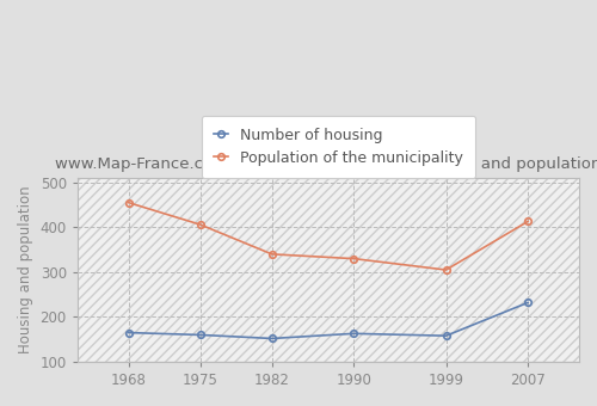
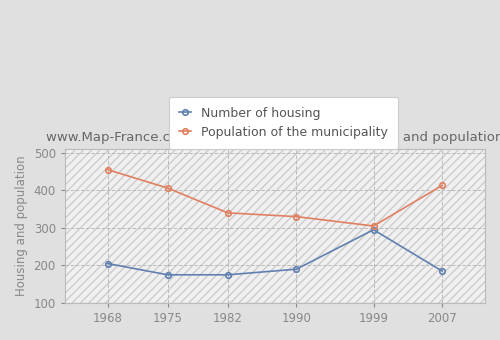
Number of housing/1968: 165 -> 205
Number of housing/1975: 160 -> 175
Number of housing/1982: 152 -> 175
Number of housing/1990: 163 -> 190
Number of housing/1999: 158 -> 295
Number of housing/2007: 232 -> 185
